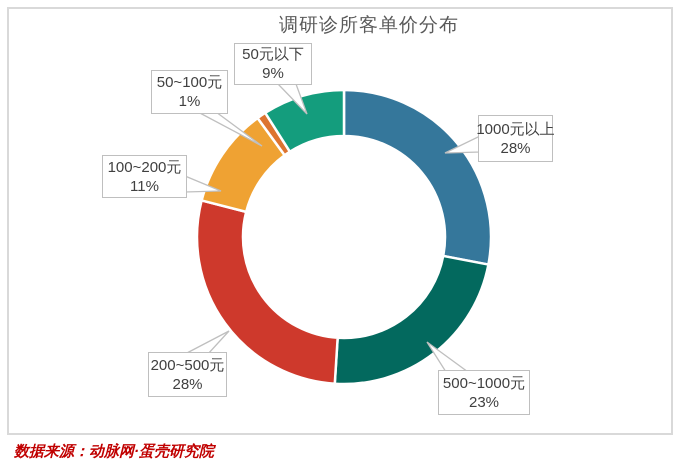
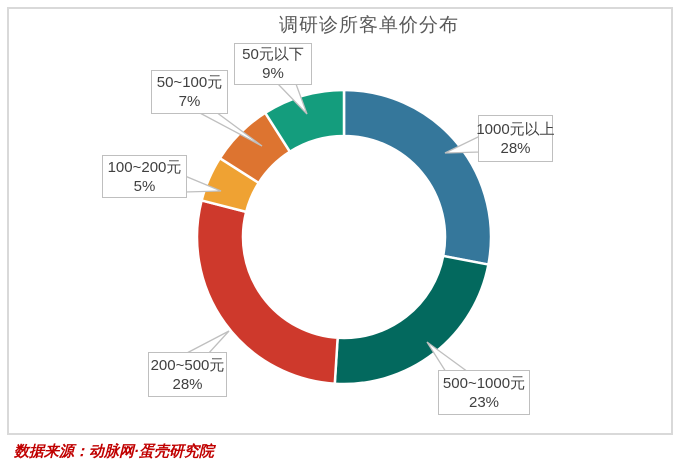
100~200元: 11% -> 5%
50~100元: 1% -> 7%
